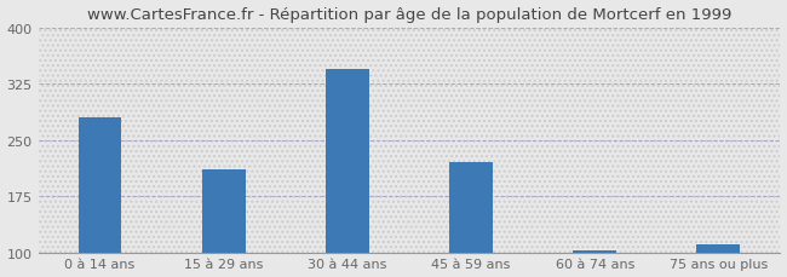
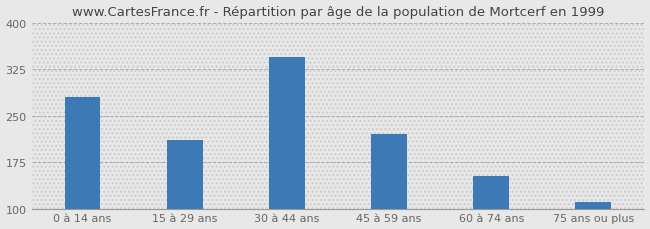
60 à 74 ans: 103 -> 152
